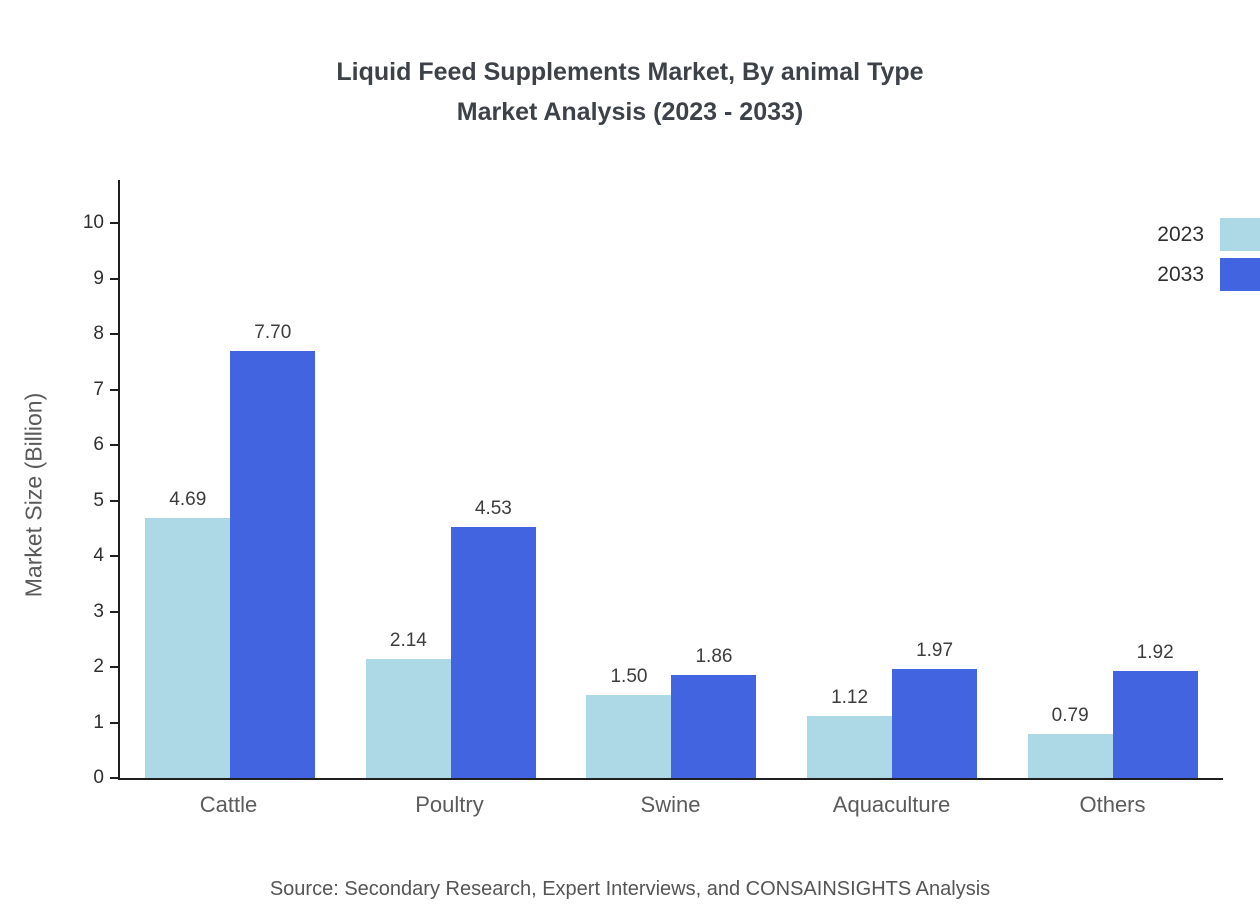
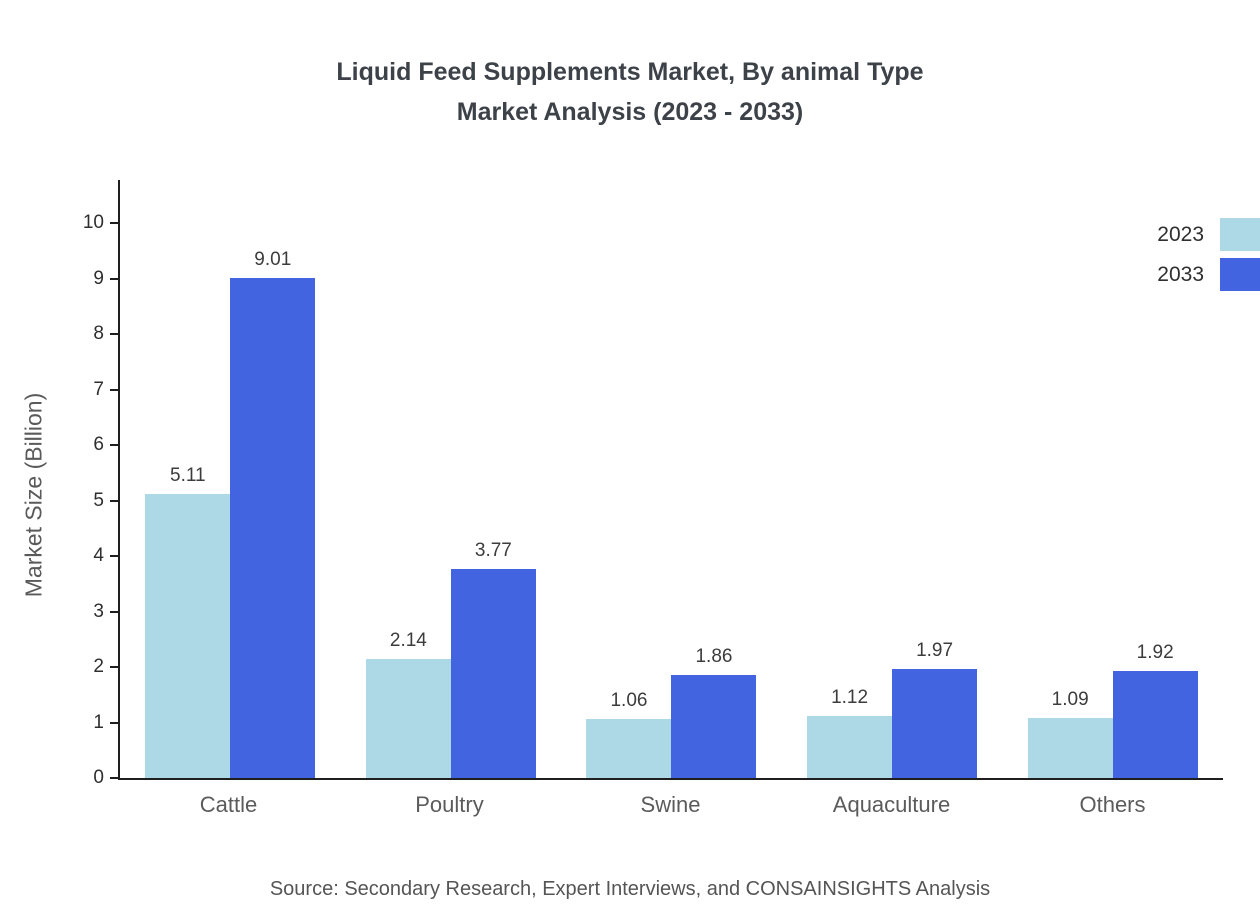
2023/Cattle: 4.69 -> 5.11
2033/Cattle: 7.70 -> 9.01
2033/Poultry: 4.53 -> 3.77
2023/Swine: 1.50 -> 1.06
2023/Others: 0.79 -> 1.09
